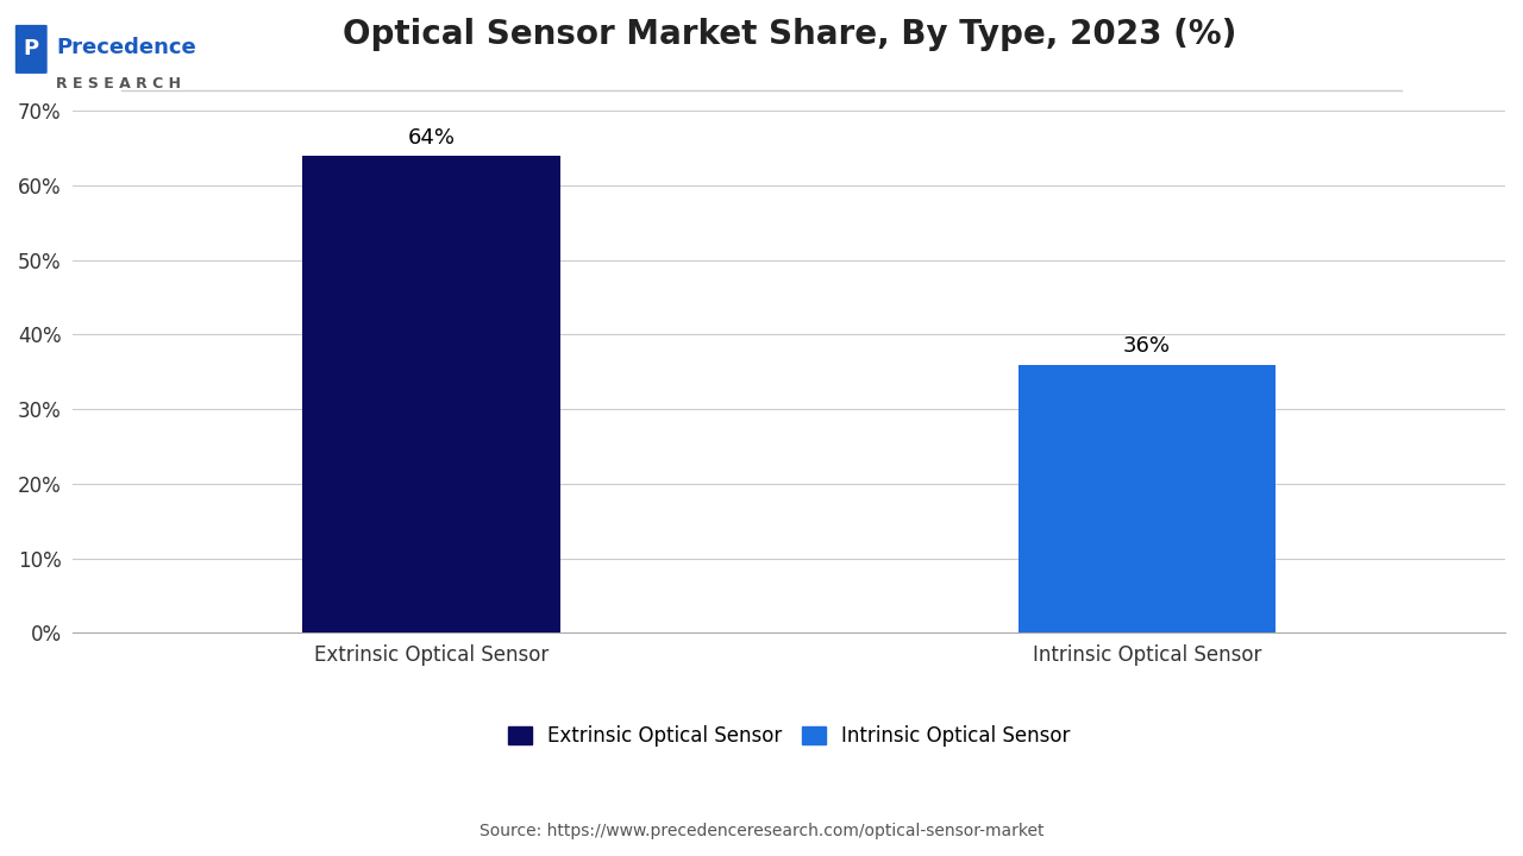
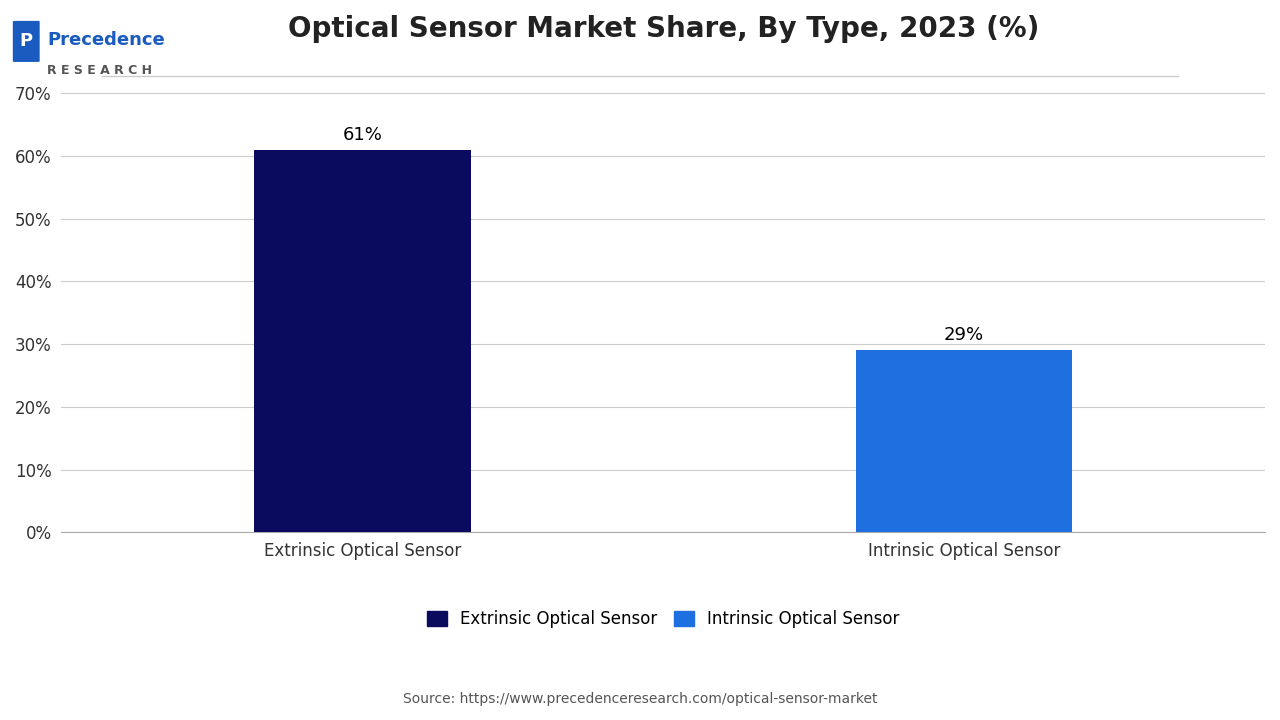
Extrinsic Optical Sensor: 64% -> 61%
Intrinsic Optical Sensor: 36% -> 29%
